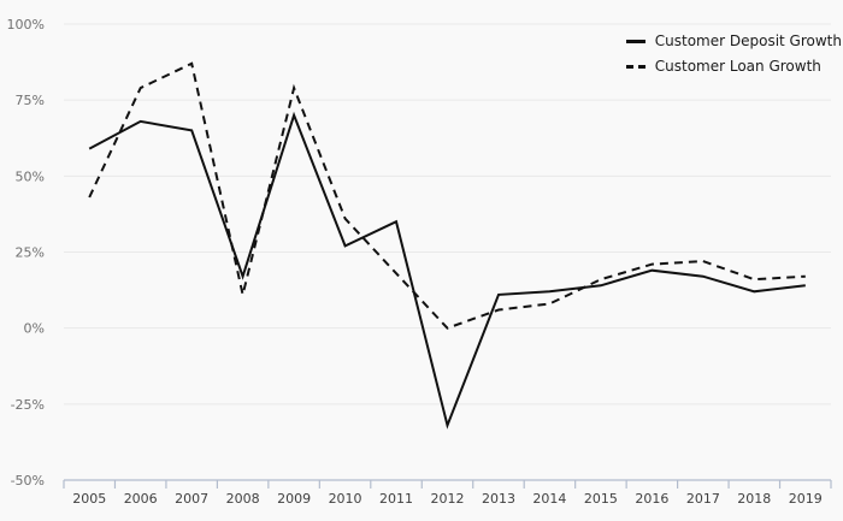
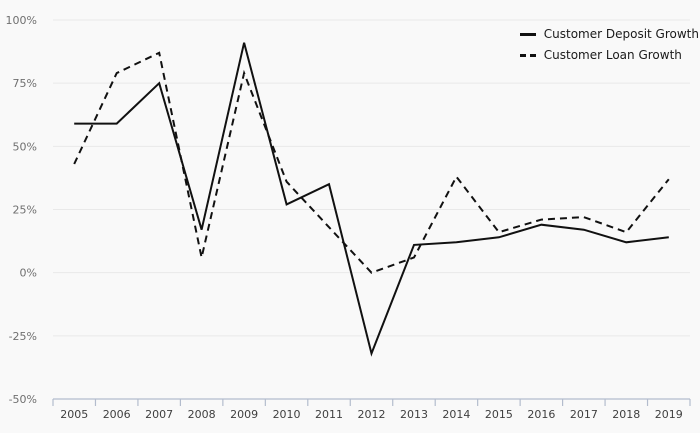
Customer Deposit Growth/2006: 68% -> 59%
Customer Deposit Growth/2007: 65% -> 75%
Customer Loan Growth/2008: 11% -> 6%
Customer Deposit Growth/2009: 70% -> 91%
Customer Loan Growth/2014: 8% -> 38%
Customer Loan Growth/2019: 17% -> 37%
